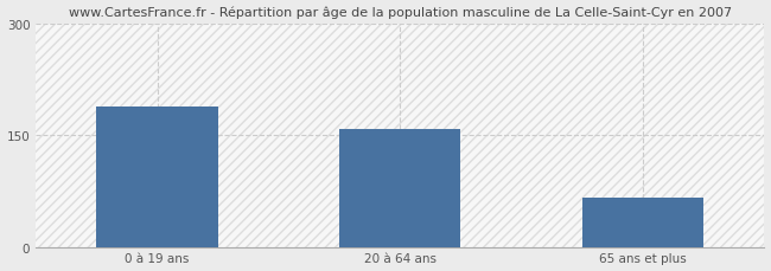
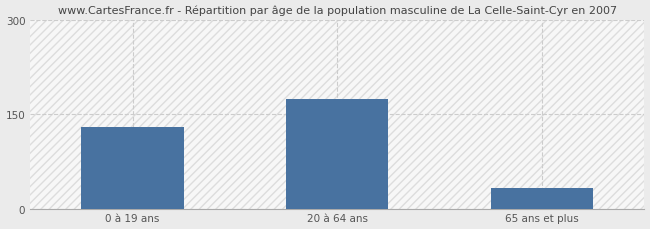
0 à 19 ans: 188 -> 130
20 à 64 ans: 158 -> 175
65 ans et plus: 66 -> 32
